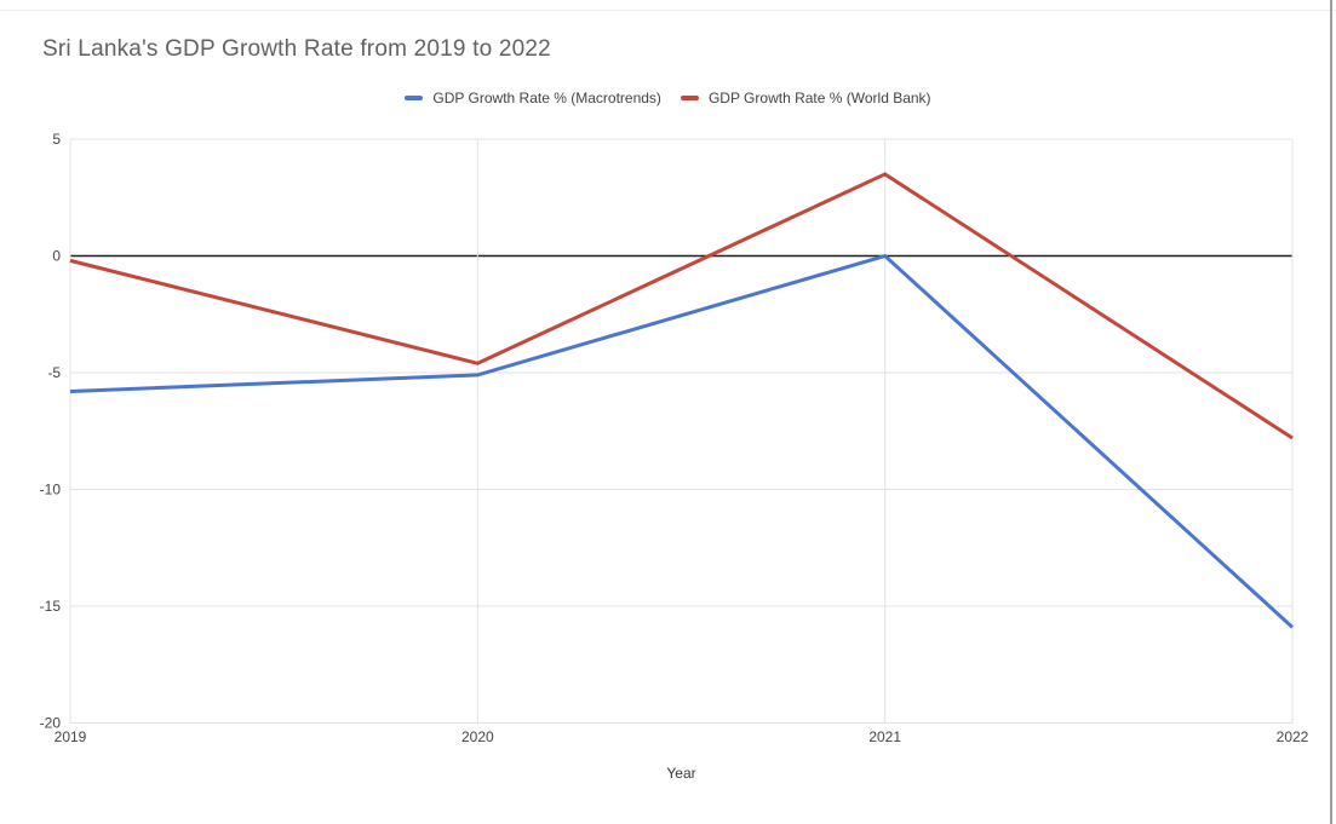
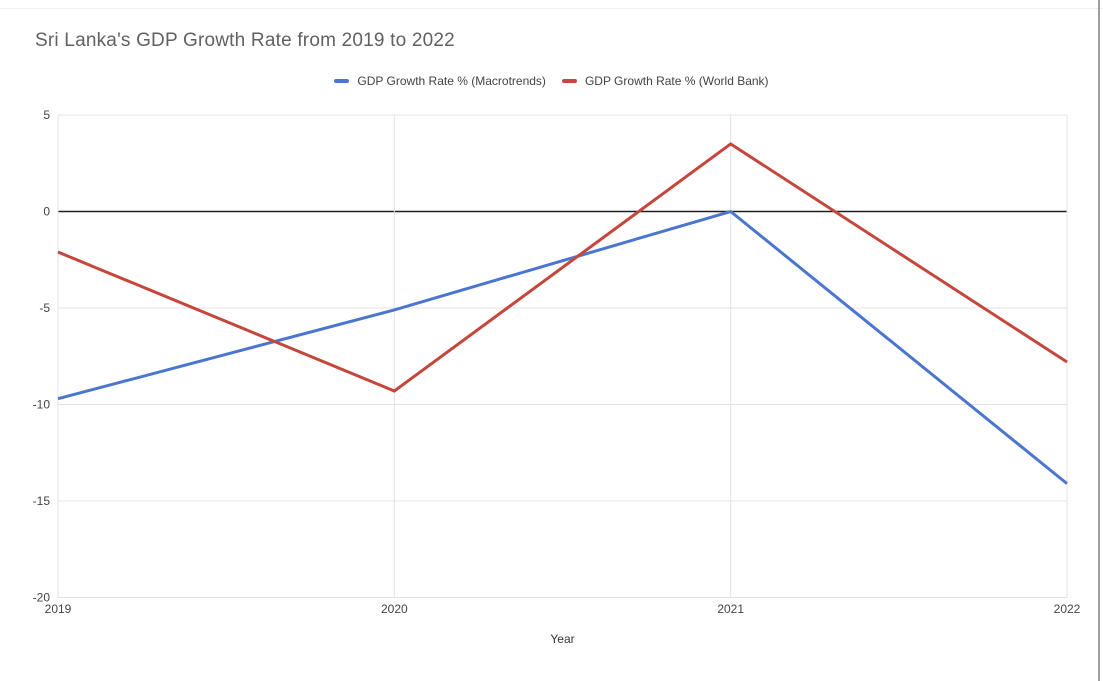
GDP Growth Rate % (Macrotrends)/2019: -5.8 -> -9.7
GDP Growth Rate % (World Bank)/2019: -0.2 -> -2.1
GDP Growth Rate % (World Bank)/2020: -4.6 -> -9.3
GDP Growth Rate % (Macrotrends)/2022: -15.9 -> -14.1
